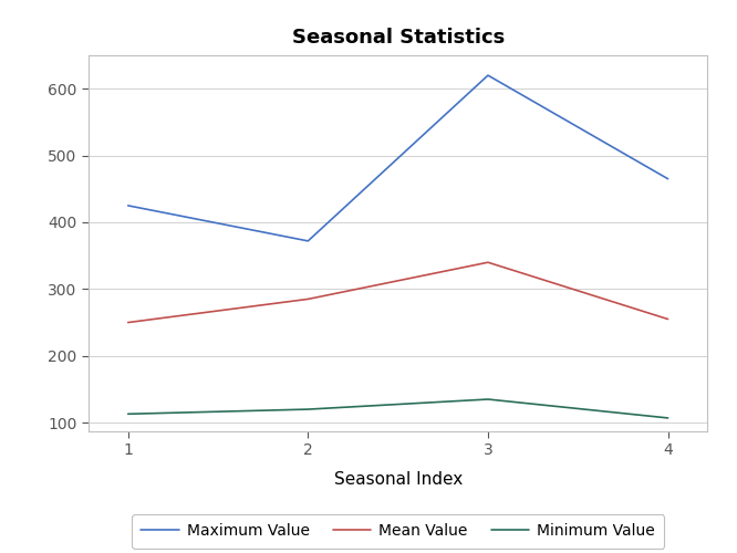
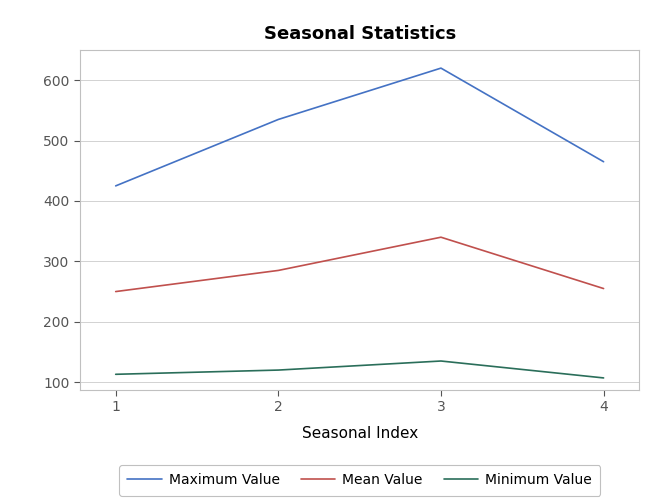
Maximum Value/2: 372 -> 535
